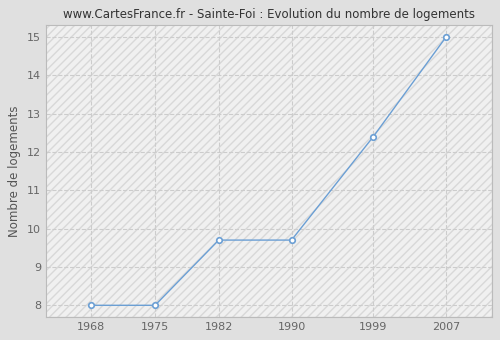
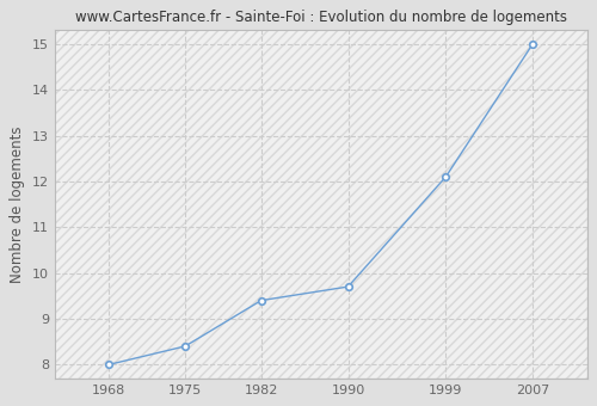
1975: 8.0 -> 8.4
1982: 9.7 -> 9.4
1999: 12.4 -> 12.1
